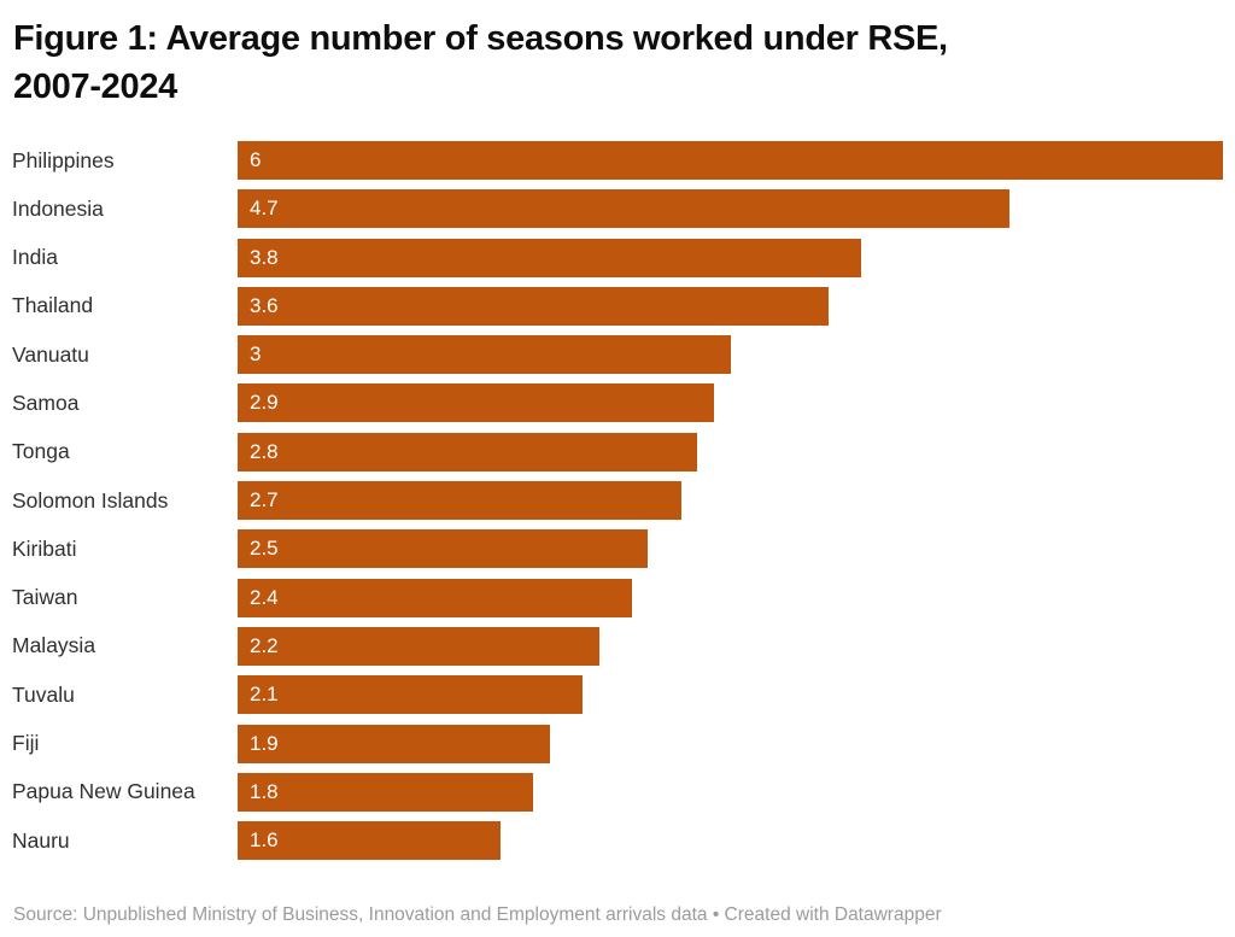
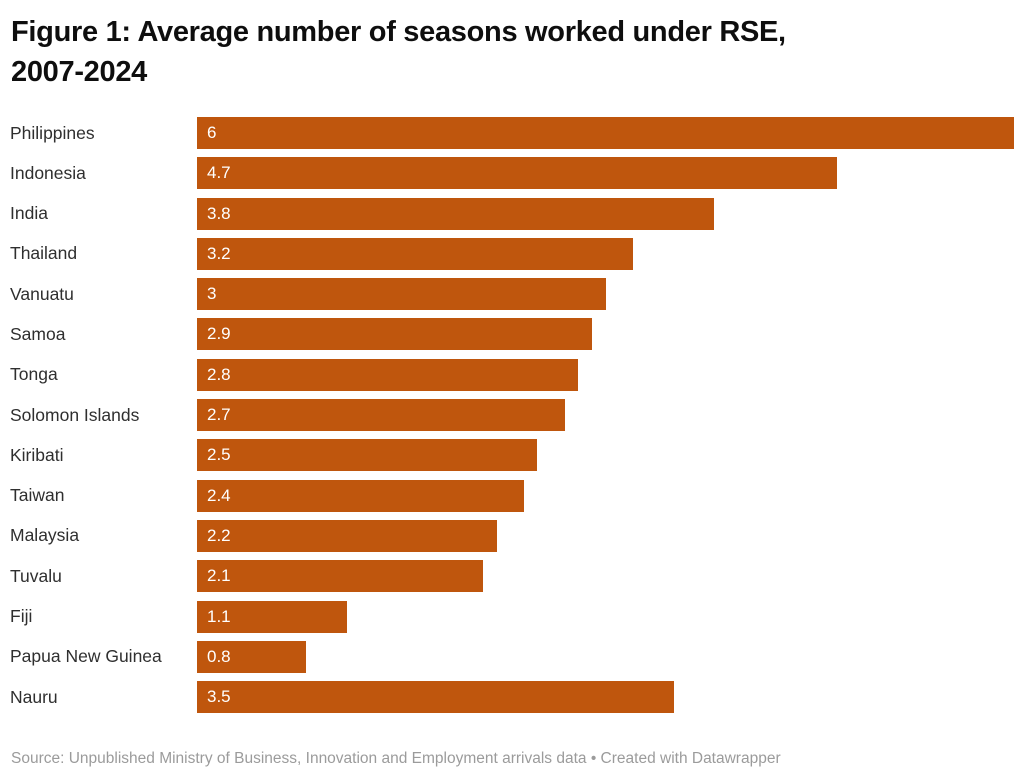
Thailand: 3.6 -> 3.2
Fiji: 1.9 -> 1.1
Papua New Guinea: 1.8 -> 0.8
Nauru: 1.6 -> 3.5
